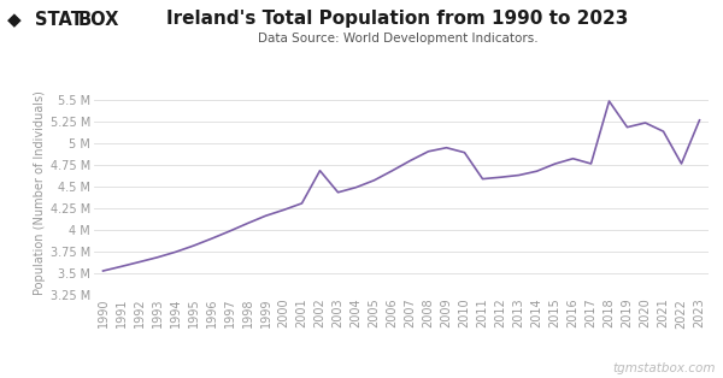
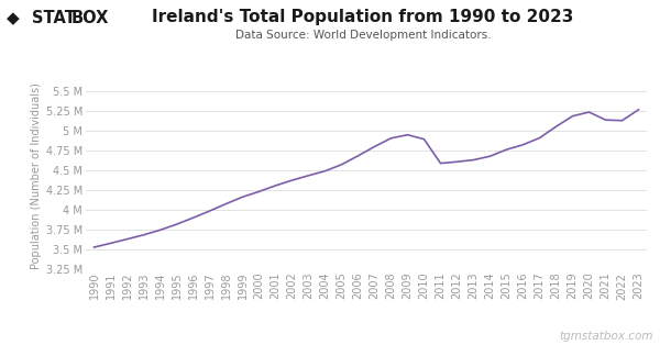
2002: 4.68 M -> 4.37 M
2017: 4.76 M -> 4.90 M
2018: 5.48 M -> 5.05 M
2022: 4.76 M -> 5.12 M
